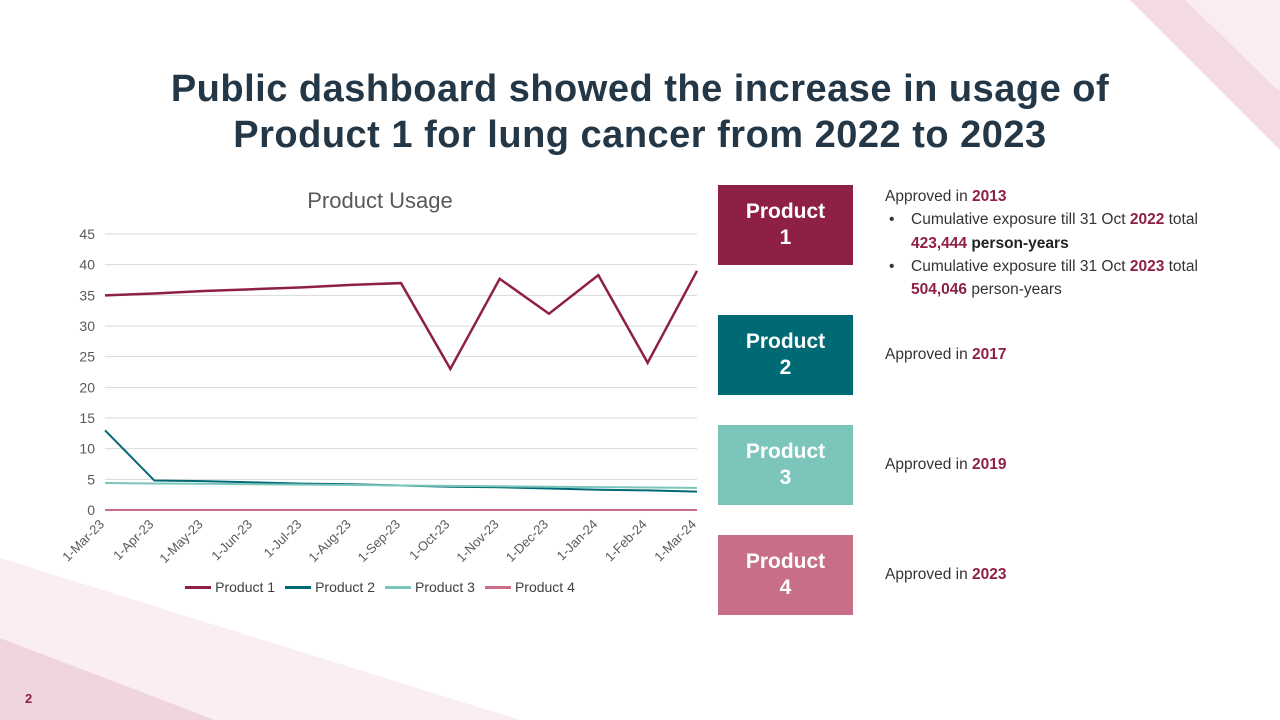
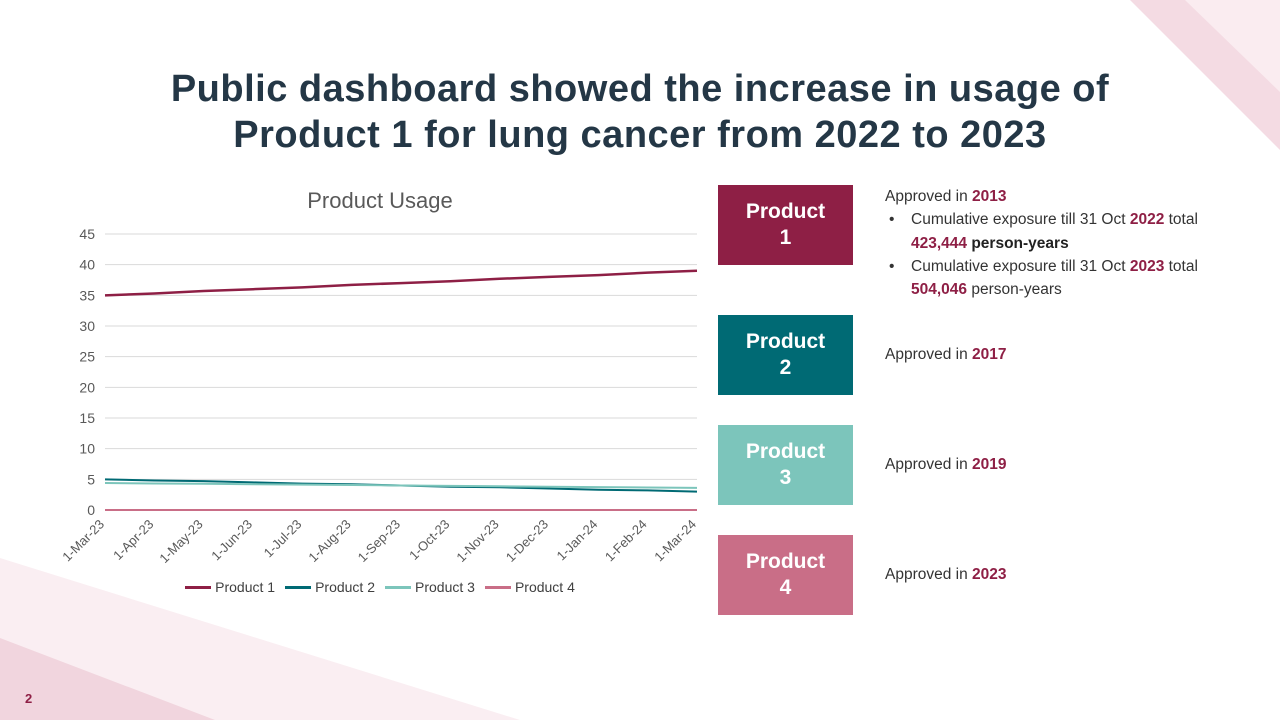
Product 2/1-Mar-23: 13 -> 5
Product 1/1-Oct-23: 23 -> 37
Product 1/1-Dec-23: 32 -> 38
Product 1/1-Feb-24: 24 -> 39
